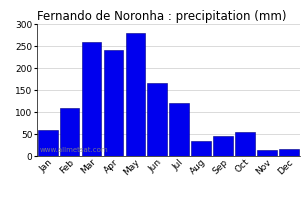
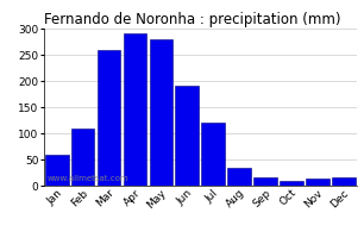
Apr: 240 -> 290
Jun: 165 -> 190
Sep: 45 -> 15
Oct: 55 -> 10
